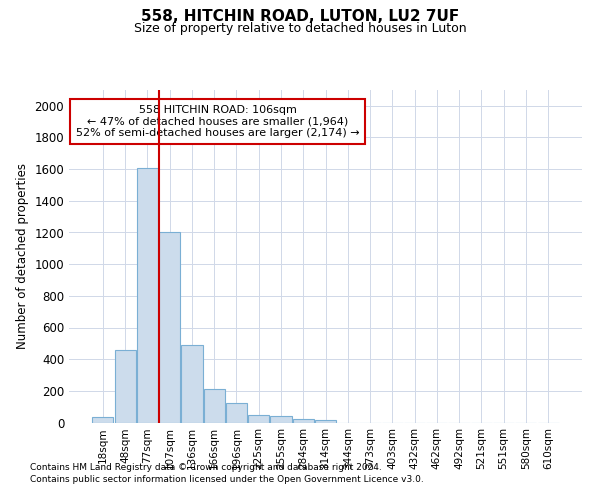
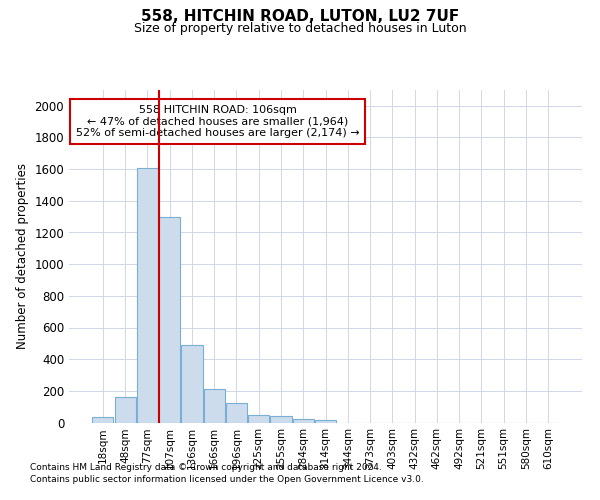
48sqm: 460 -> 160
107sqm: 1200 -> 1300
